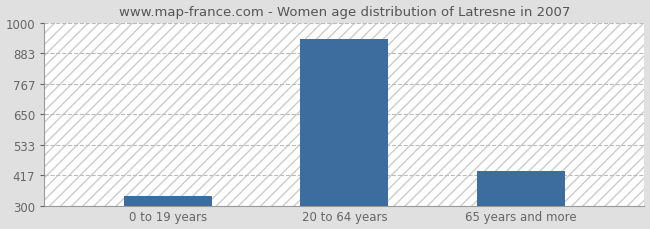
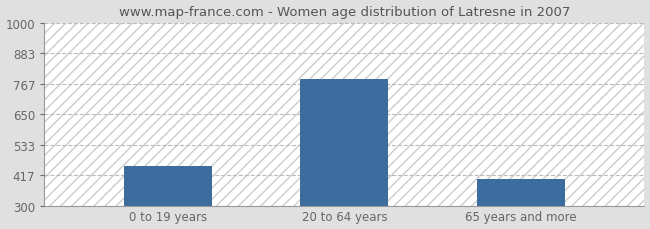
0 to 19 years: 335 -> 450
20 to 64 years: 940 -> 785
65 years and more: 432 -> 400
